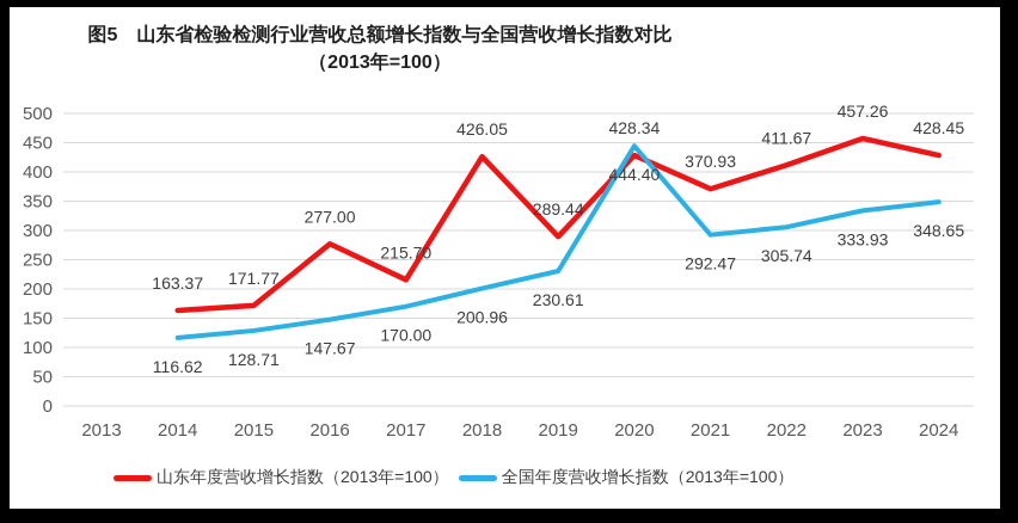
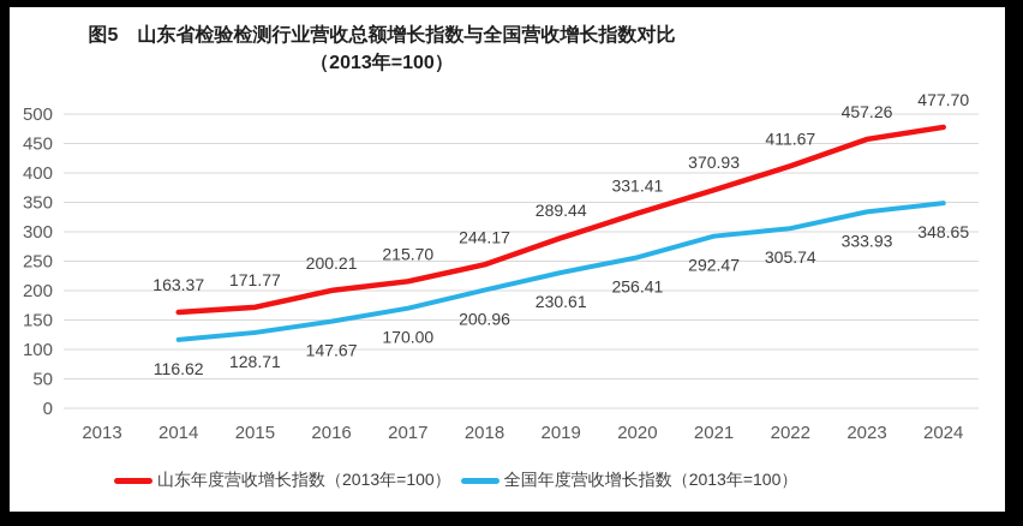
山东年度营收增长指数（2013年=100）/2016: 277.00 -> 200.21
山东年度营收增长指数（2013年=100）/2018: 426.05 -> 244.17
山东年度营收增长指数（2013年=100）/2020: 428.34 -> 331.41
全国年度营收增长指数（2013年=100）/2020: 444.40 -> 256.41
山东年度营收增长指数（2013年=100）/2024: 428.45 -> 477.70
